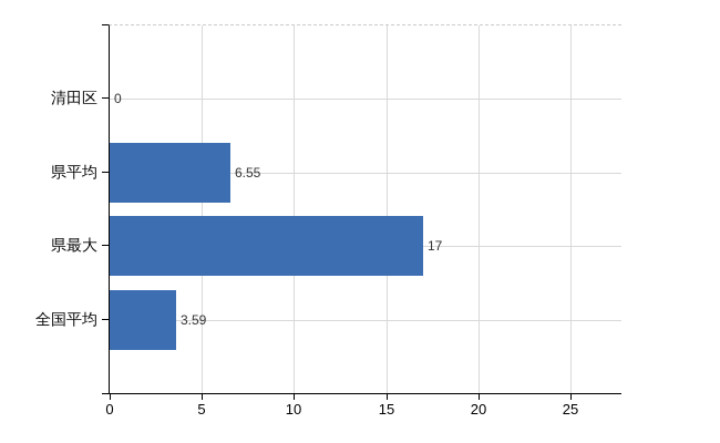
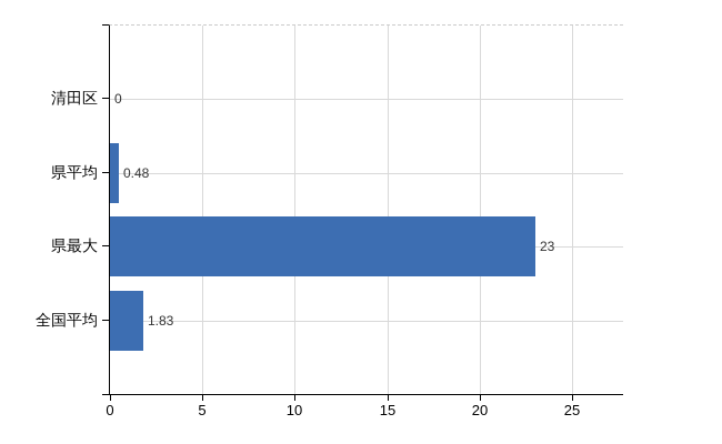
県平均: 6.55 -> 0.48
県最大: 17 -> 23
全国平均: 3.59 -> 1.83
